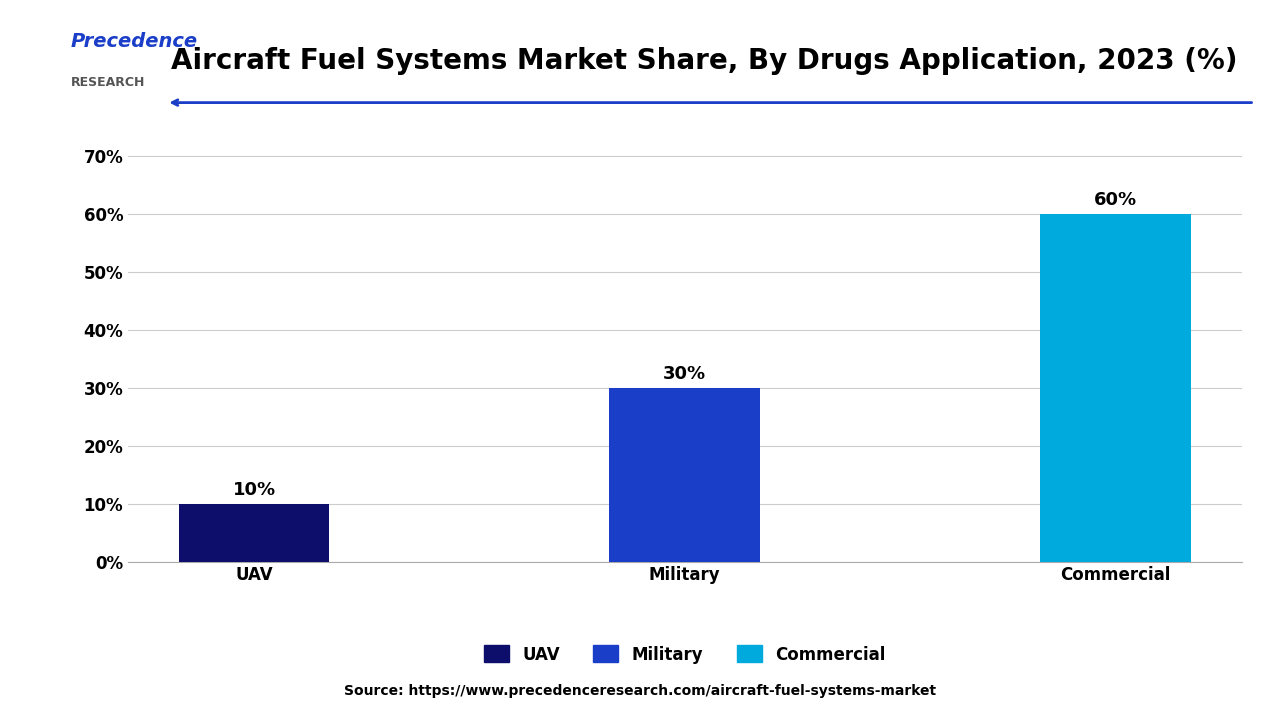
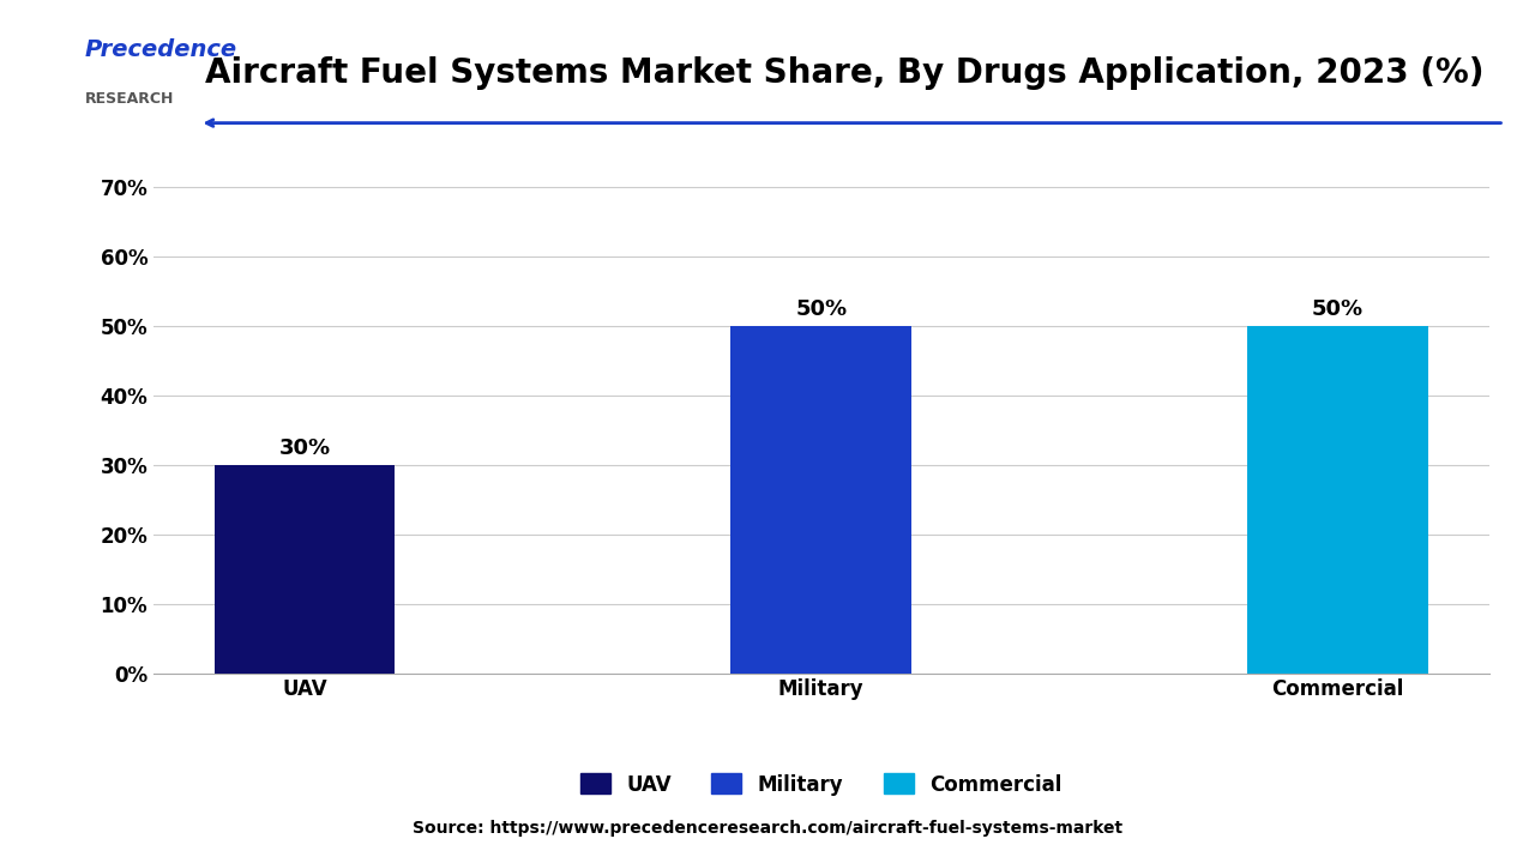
UAV: 10% -> 30%
Military: 30% -> 50%
Commercial: 60% -> 50%
